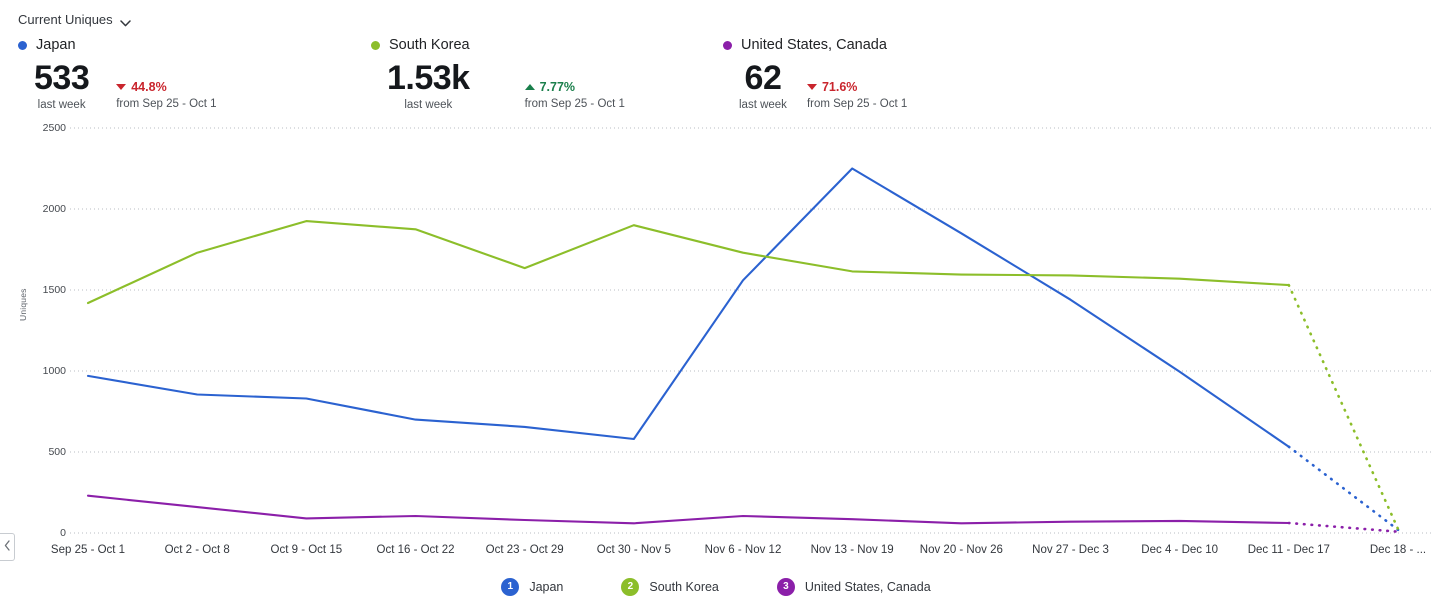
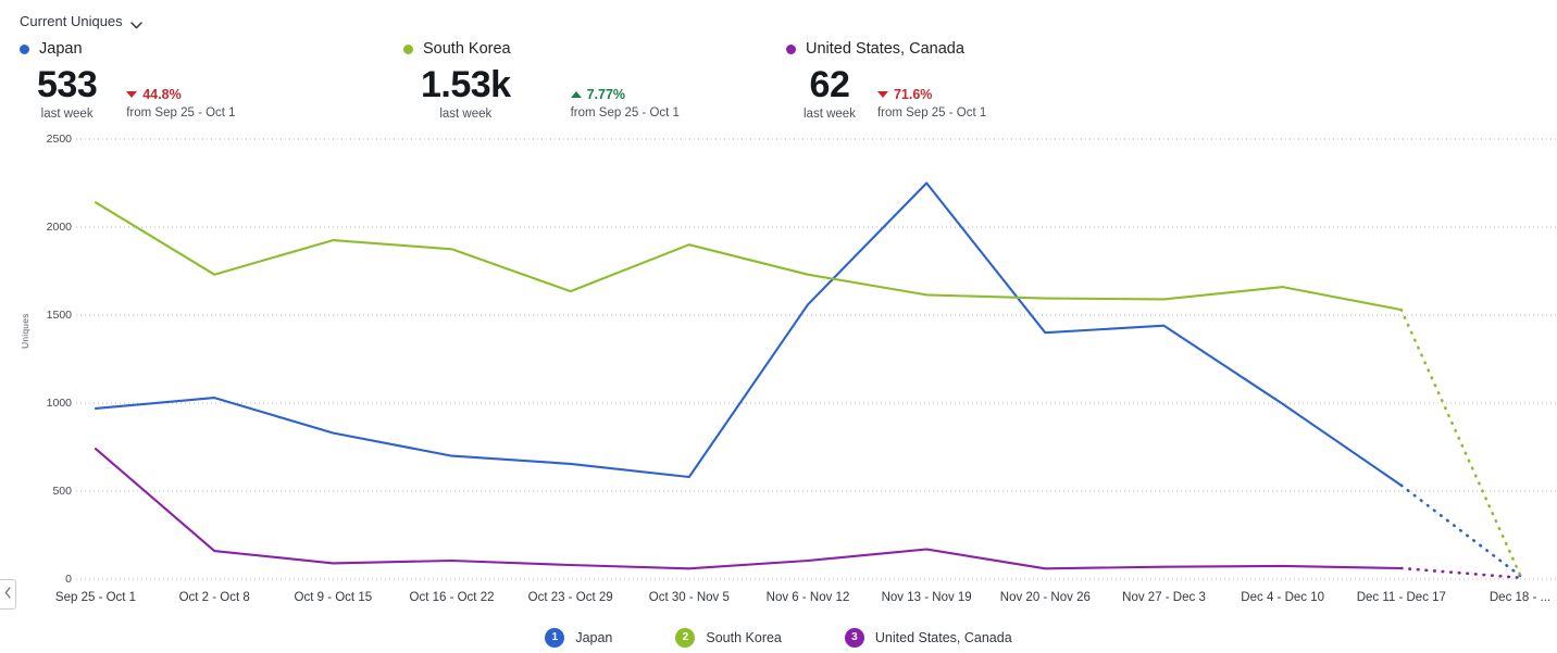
South Korea/Sep 25 - Oct 1: 1420 -> 2140
United States, Canada/Sep 25 - Oct 1: 230 -> 740
Japan/Oct 2 - Oct 8: 860 -> 1030
United States, Canada/Nov 13 - Nov 19: 80 -> 170
Japan/Nov 20 - Nov 26: 1850 -> 1400
South Korea/Dec 4 - Dec 10: 1570 -> 1660
